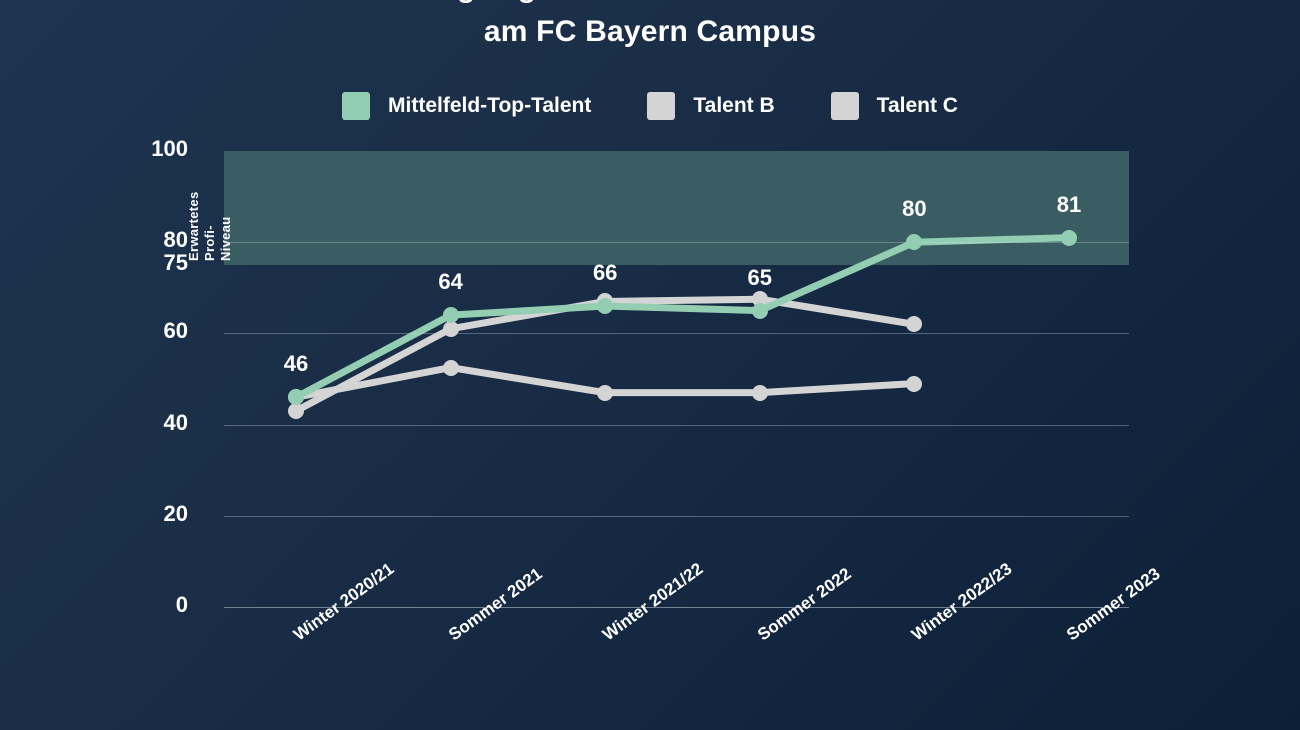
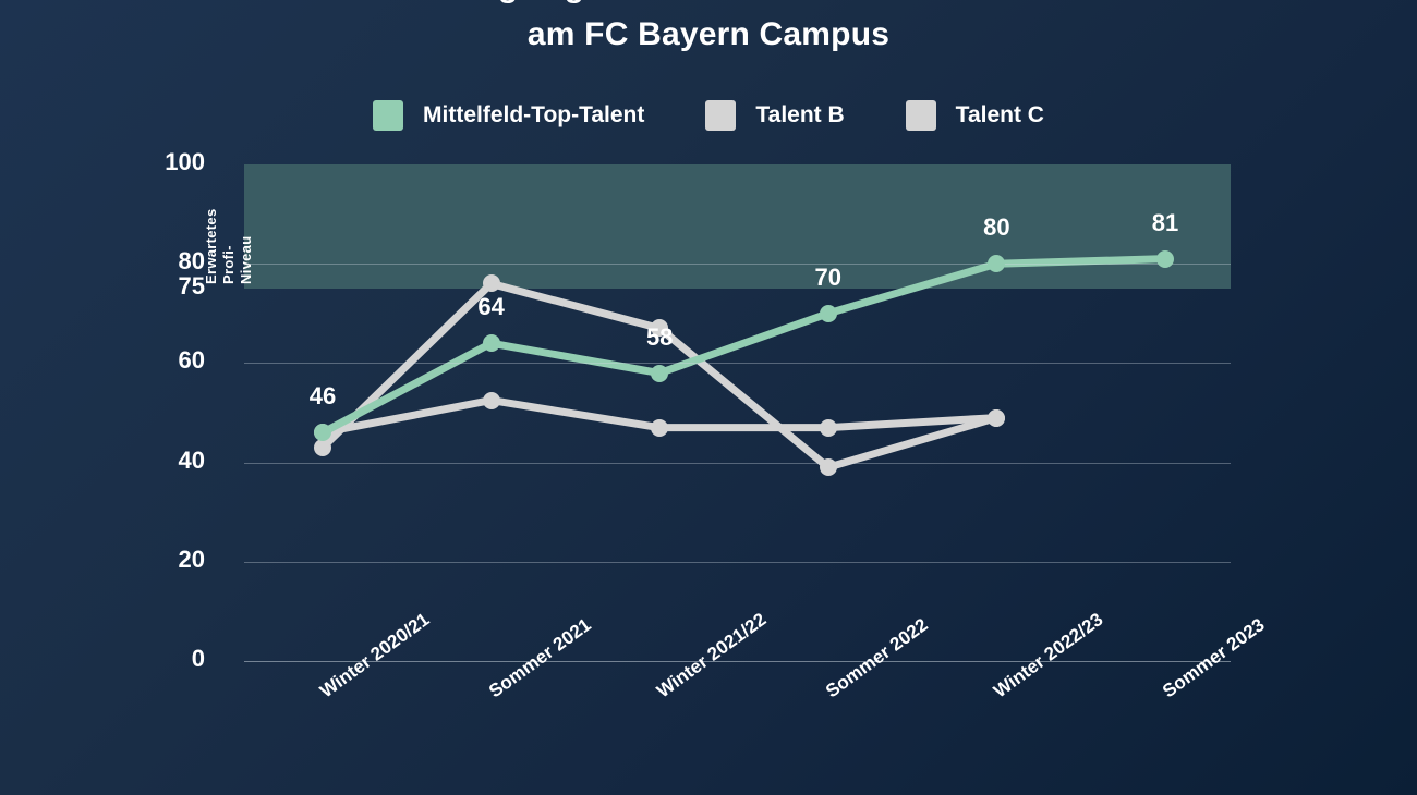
Talent B/Sommer 2021: 61 -> 76
Mittelfeld-Top-Talent/Winter 2021/22: 66 -> 58
Mittelfeld-Top-Talent/Sommer 2022: 65 -> 70
Talent B/Sommer 2022: 68 -> 39
Talent B/Winter 2022/23: 62 -> 49
